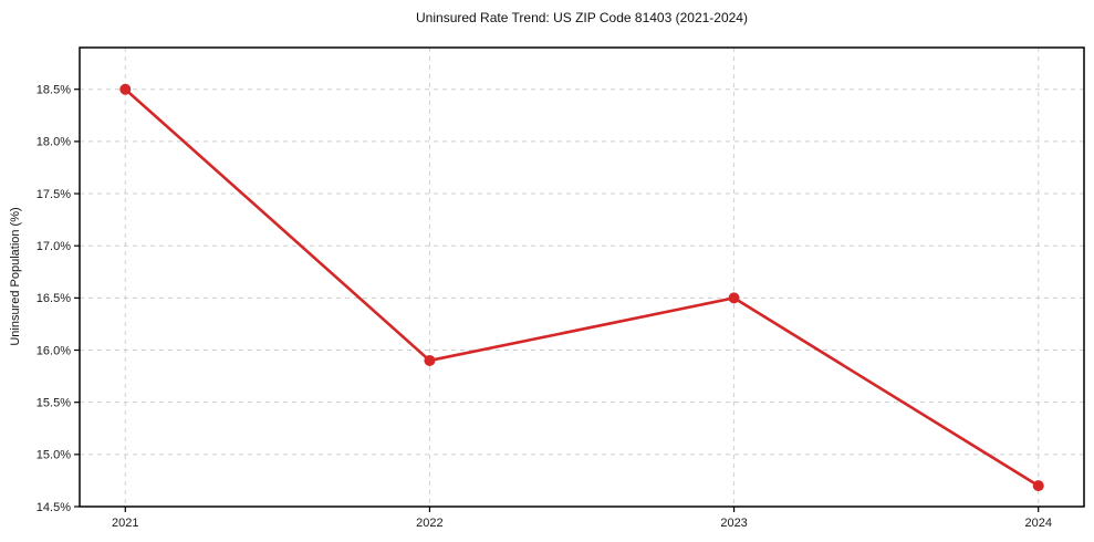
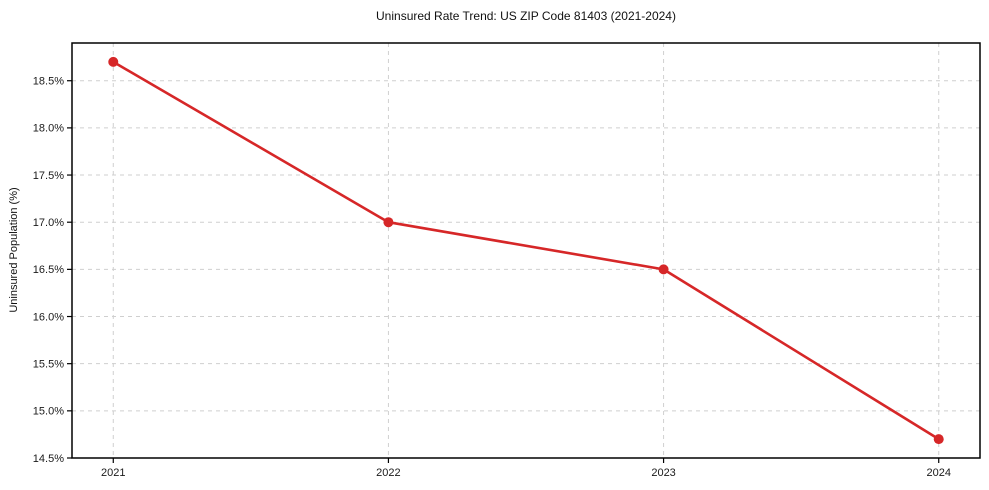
2021: 18.5% -> 18.7%
2022: 15.9% -> 17.0%
